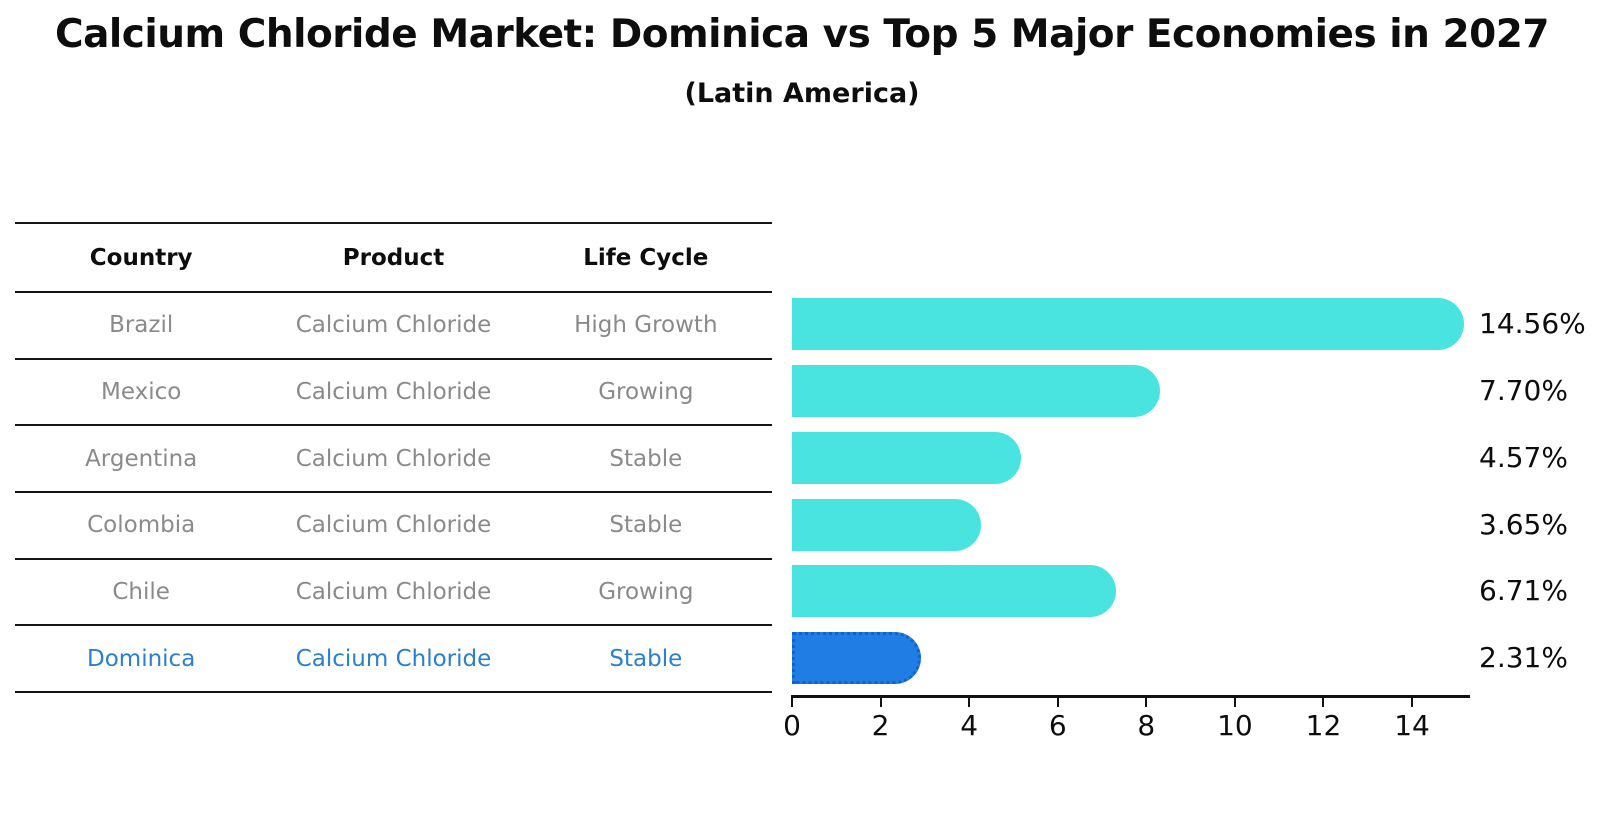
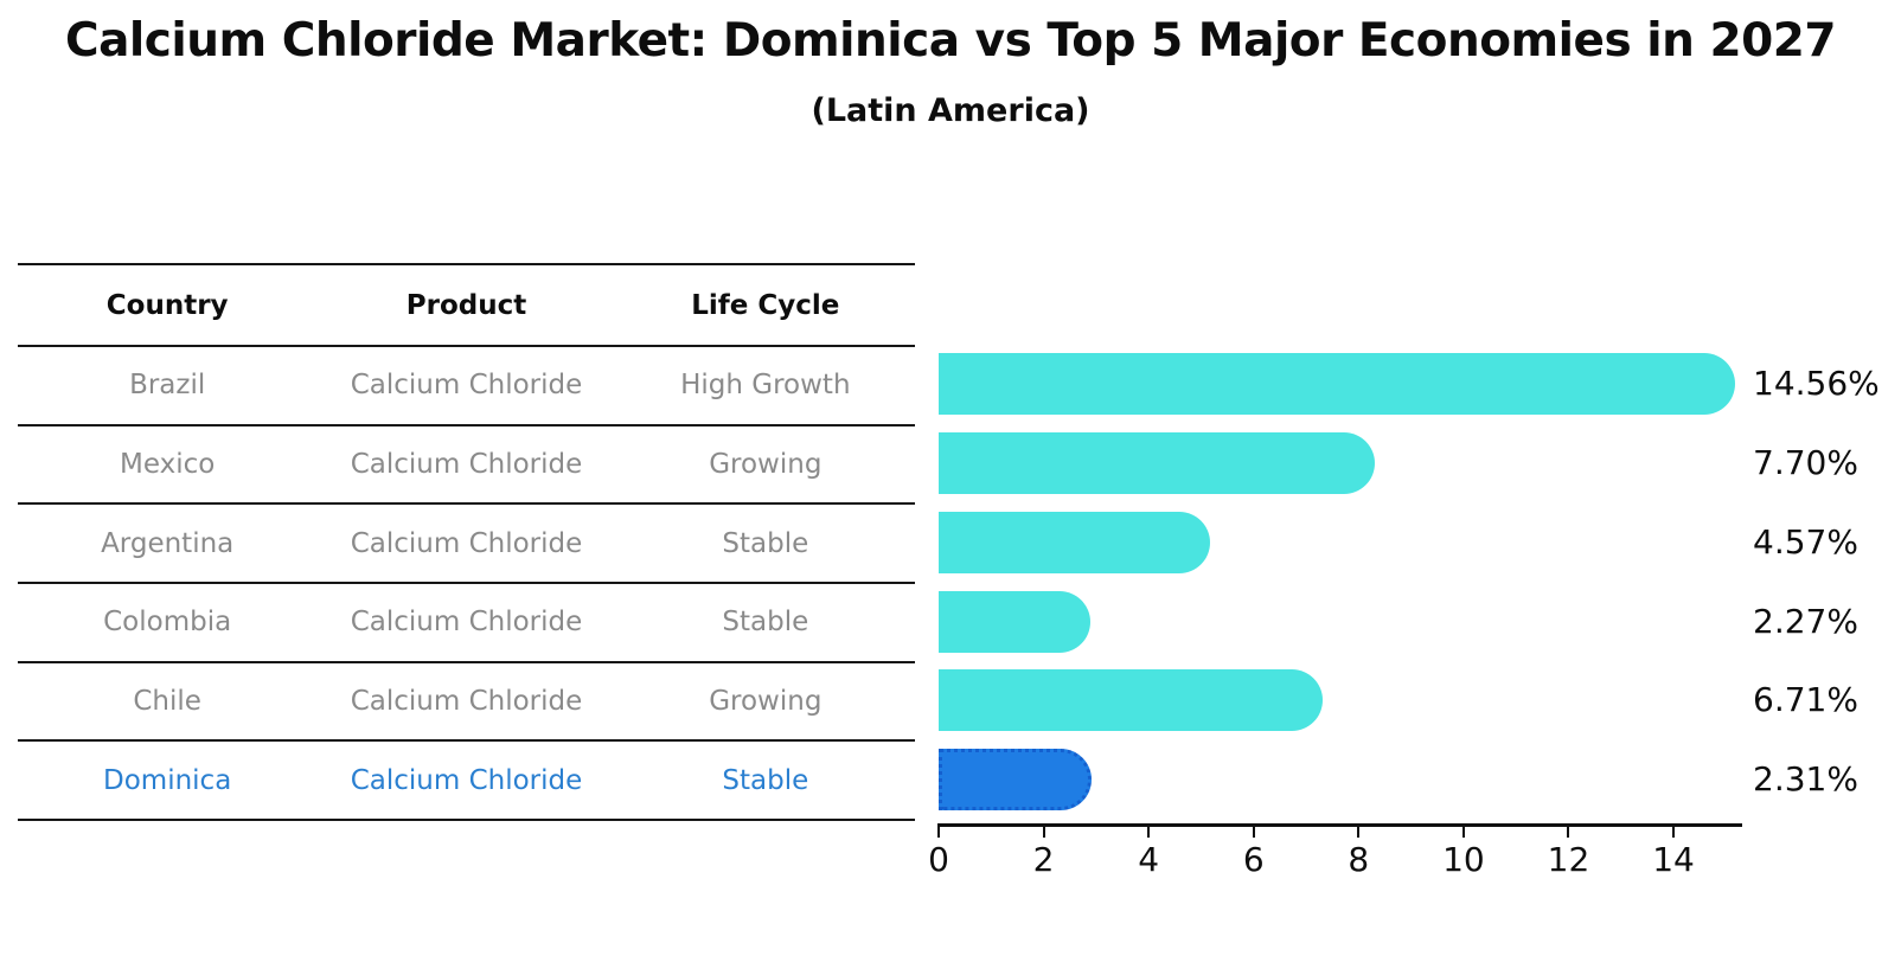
Colombia: 3.65% -> 2.27%
